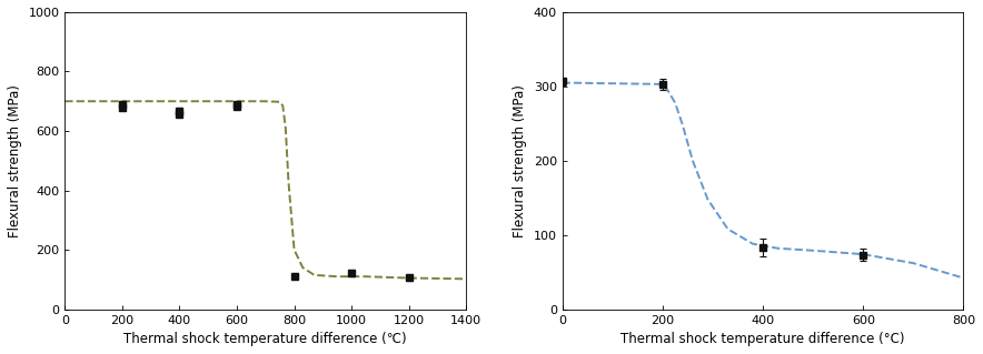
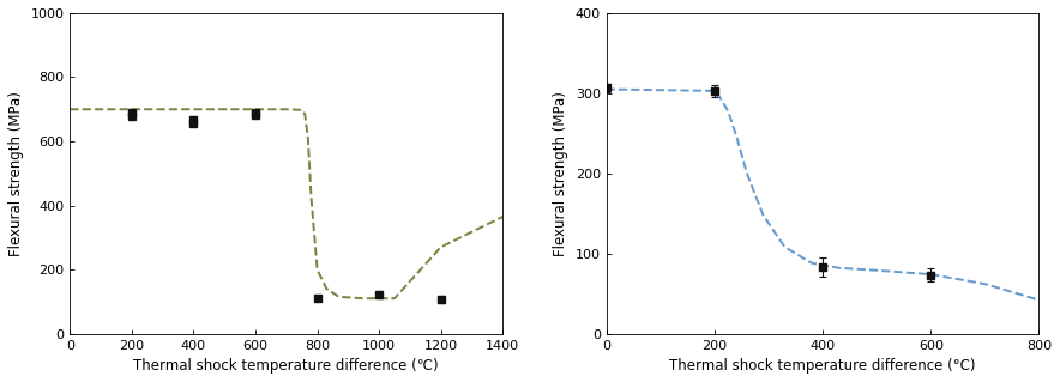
1200: 105 -> 270
1400: 102 -> 365
